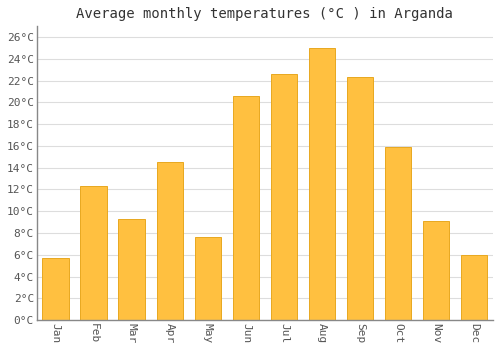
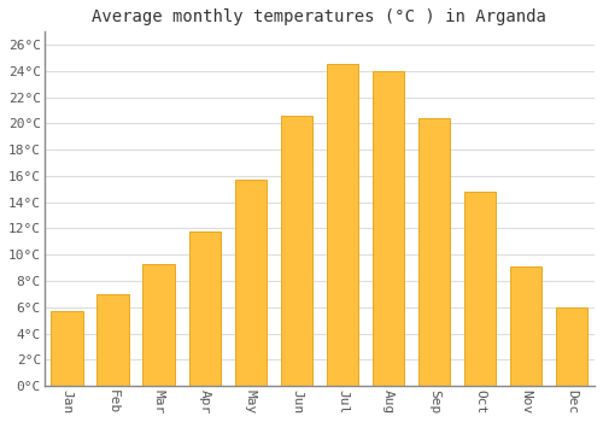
Feb: 12.3°C -> 7.0°C
Apr: 14.5°C -> 11.8°C
May: 7.6°C -> 15.7°C
Jul: 22.6°C -> 24.5°C
Aug: 25.0°C -> 24.0°C
Sep: 22.3°C -> 20.4°C
Oct: 15.9°C -> 14.8°C
